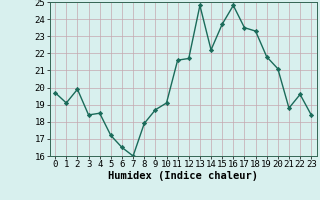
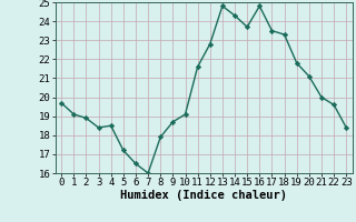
2: 19.9 -> 18.9
12: 21.7 -> 22.8
14: 22.2 -> 24.3
21: 18.8 -> 20.0
